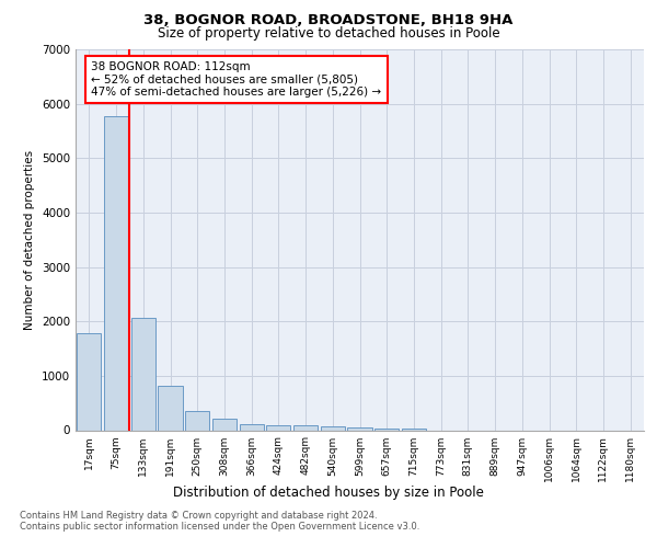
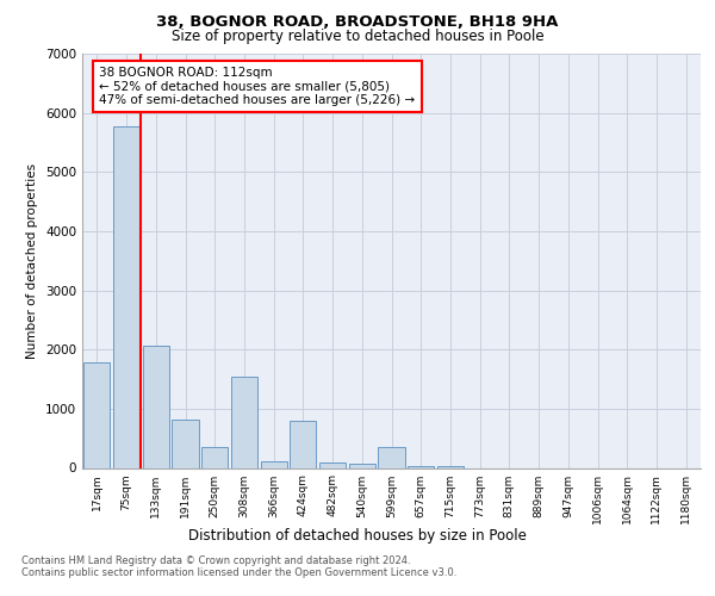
308sqm: 210 -> 1550
424sqm: 100 -> 800
599sqm: 60 -> 350
